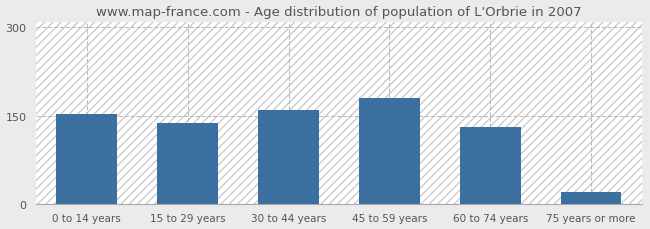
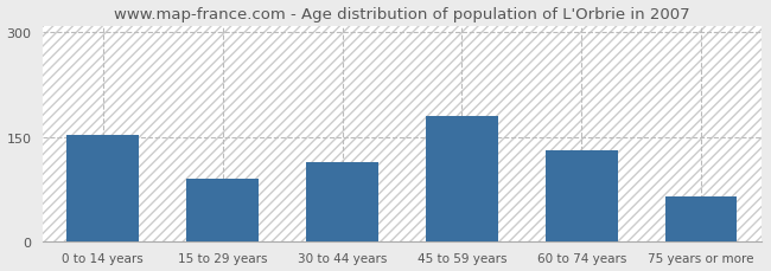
15 to 29 years: 137 -> 90
30 to 44 years: 160 -> 114
75 years or more: 20 -> 64
